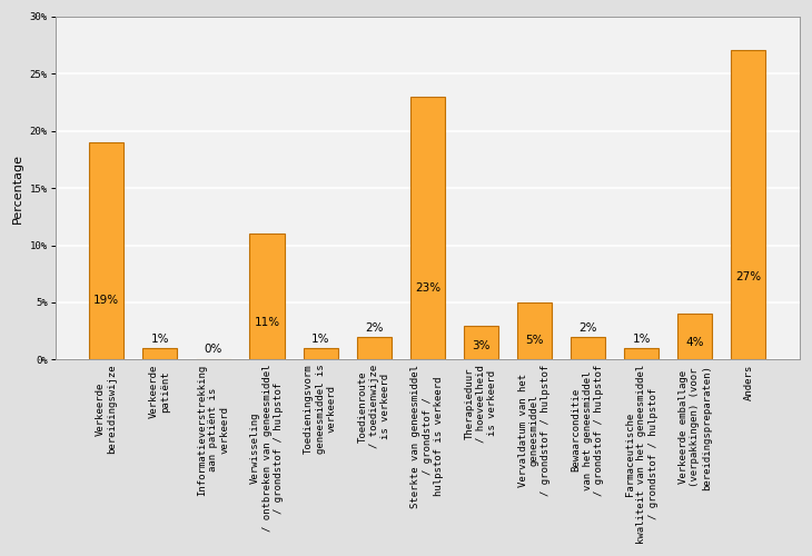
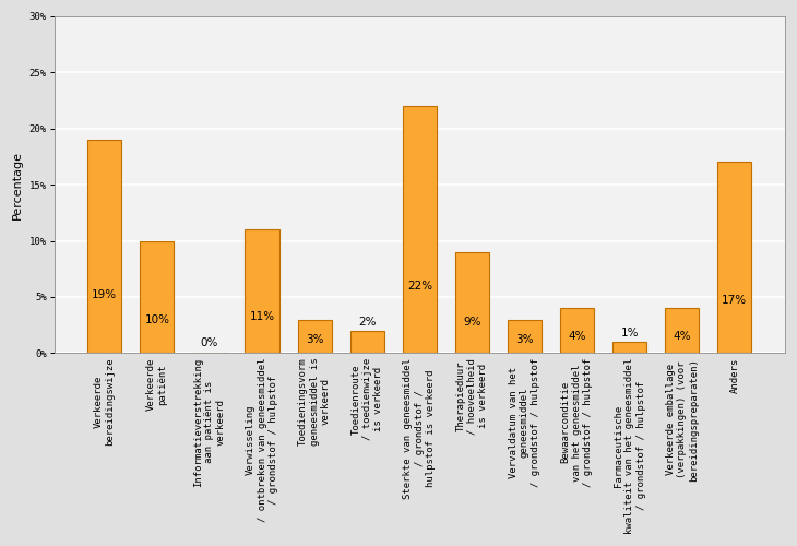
Verkeerde patiënt: 1% -> 10%
Toedieningsvorm geneesmiddel is verkeerd: 1% -> 3%
Sterkte van geneesmiddel / grondstof / hulpstof is verkeerd: 23% -> 22%
Therapieduur / hoeveelheid is verkeerd: 3% -> 9%
Vervaldatum van het geneesmiddel / grondstof / hulpstof: 5% -> 3%
Bewaarconditie van het geneesmiddel / grondstof / hulpstof: 2% -> 4%
Anders: 27% -> 17%
